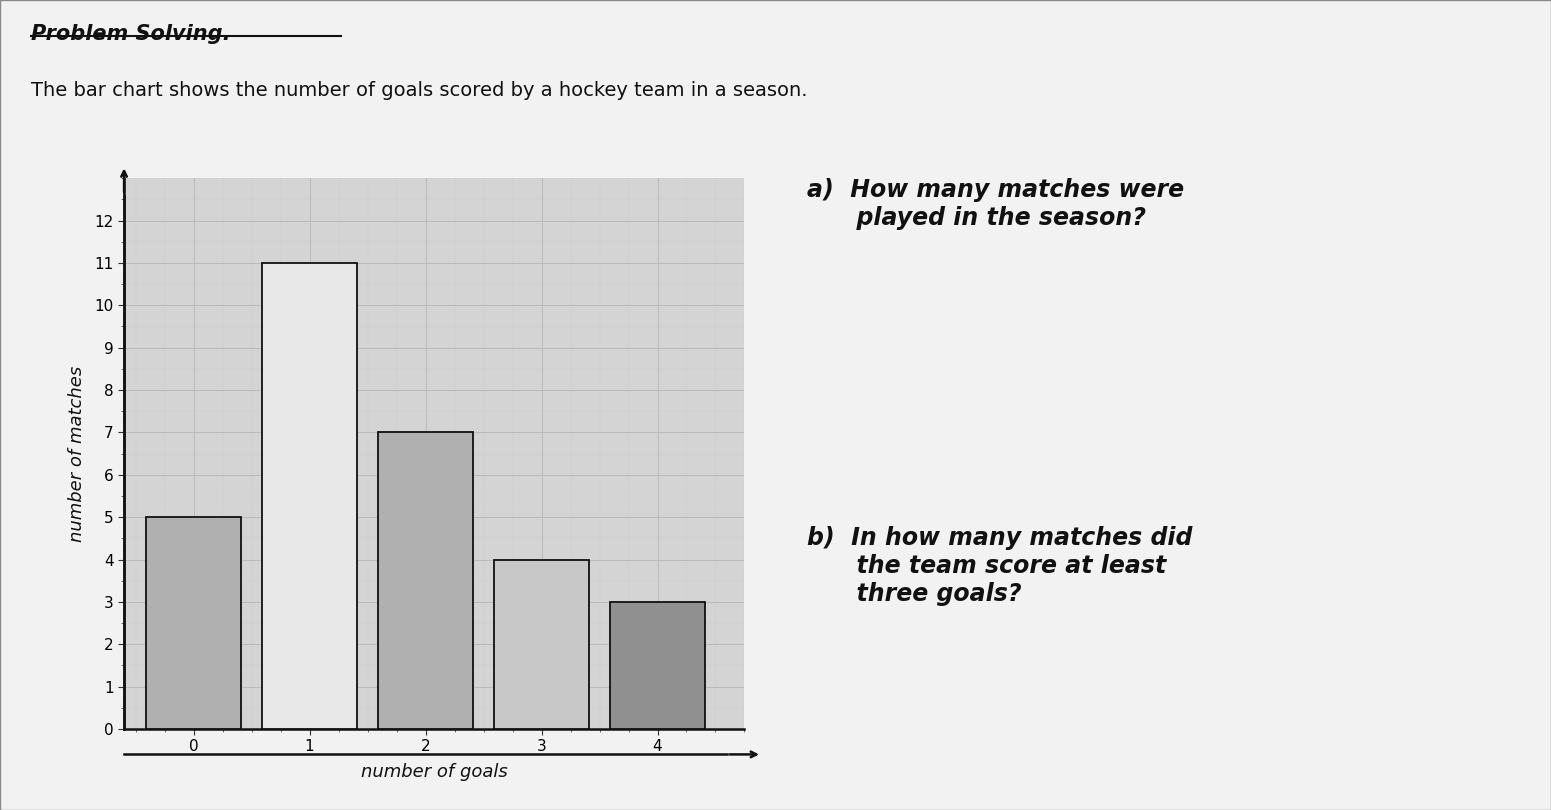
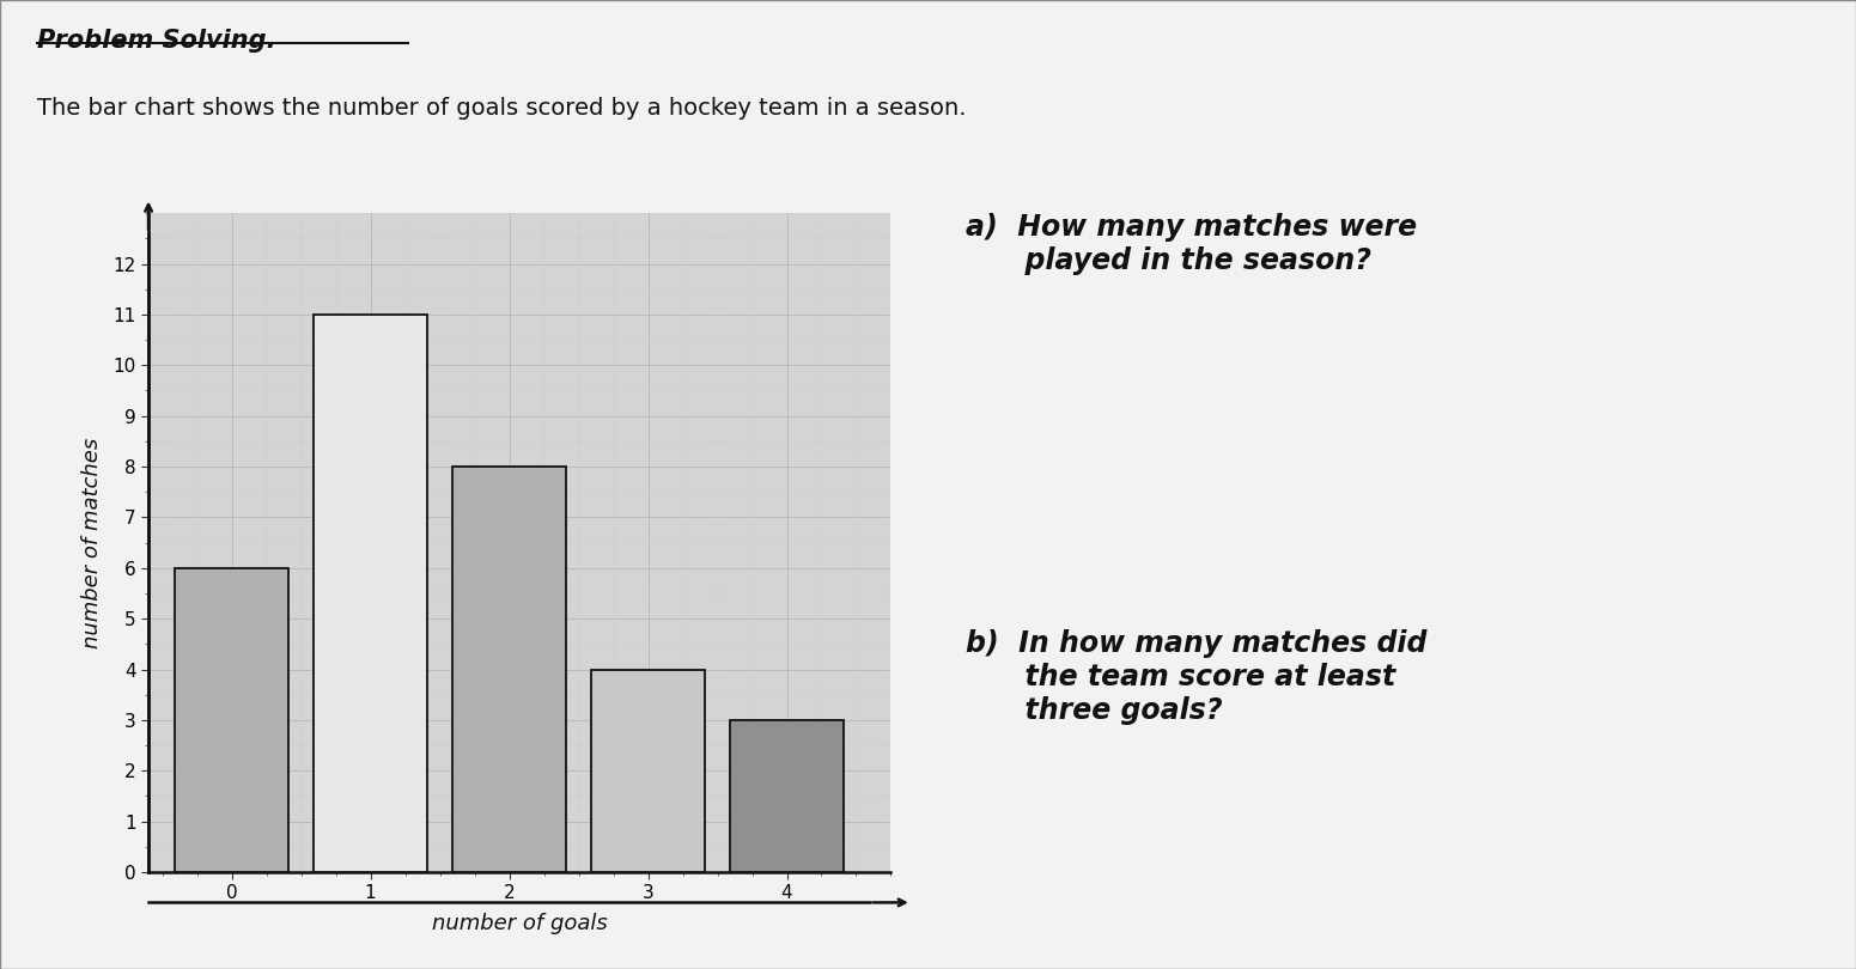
0: 5 -> 6
2: 7 -> 8
